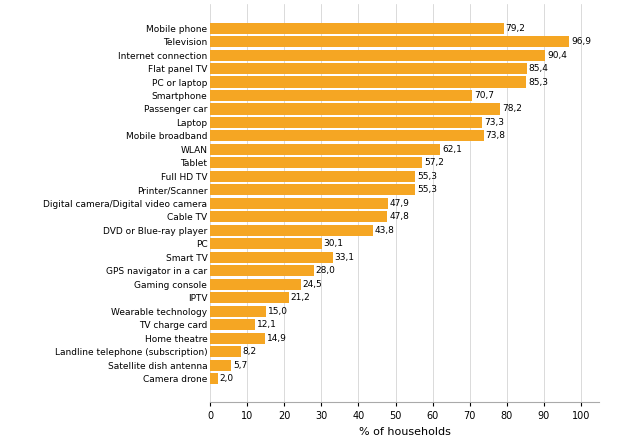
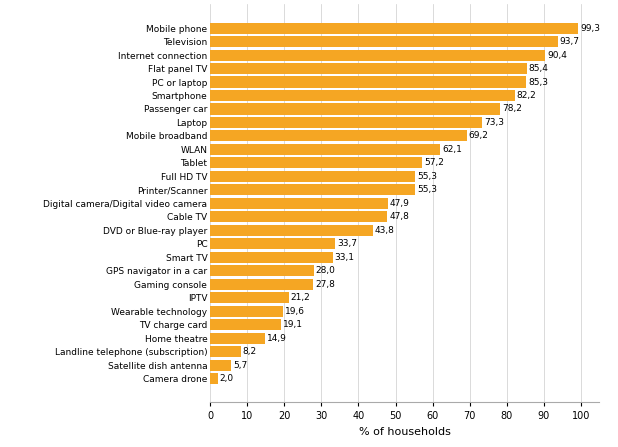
Mobile phone: 79,2 -> 99,3
Television: 96,9 -> 93,7
Smartphone: 70,7 -> 82,2
Mobile broadband: 73,8 -> 69,2
PC: 30,1 -> 33,7
Gaming console: 24,5 -> 27,8
Wearable technology: 15,0 -> 19,6
TV charge card: 12,1 -> 19,1
